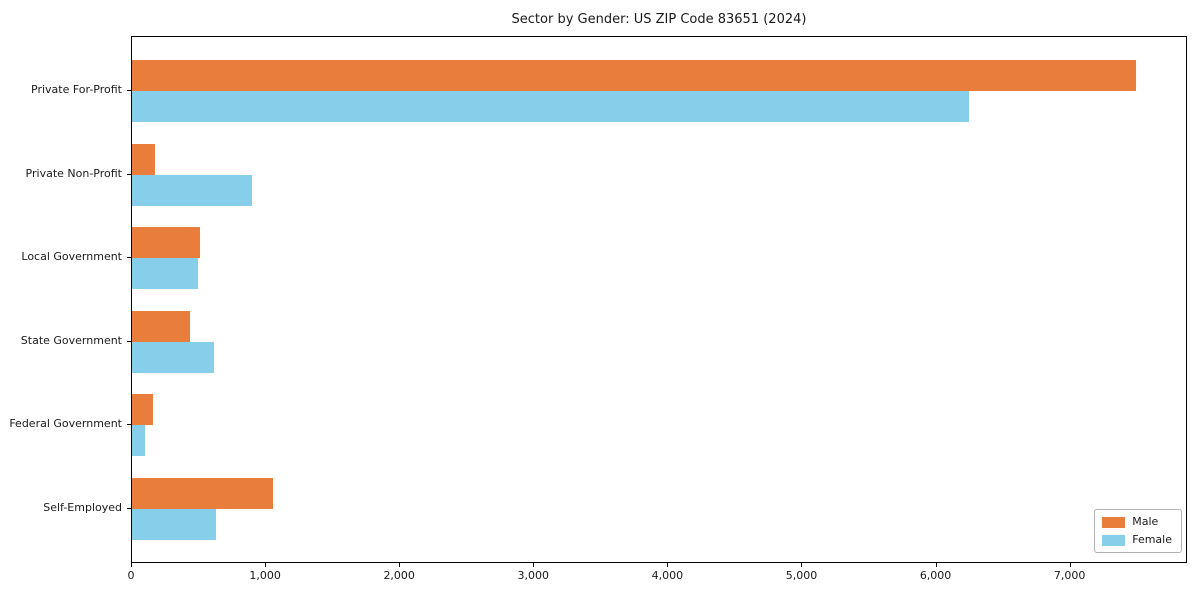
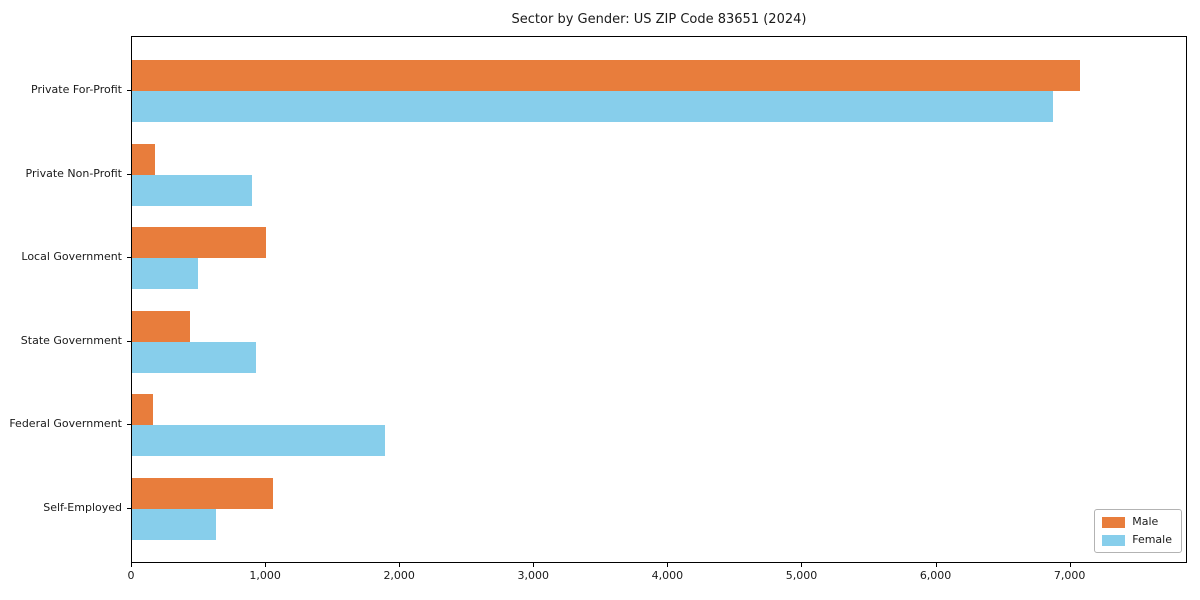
Male/Private For-Profit: 7500 -> 7080
Female/Private For-Profit: 6250 -> 6880
Male/Local Government: 510 -> 1000
Female/State Government: 610 -> 930
Female/Federal Government: 100 -> 1890
